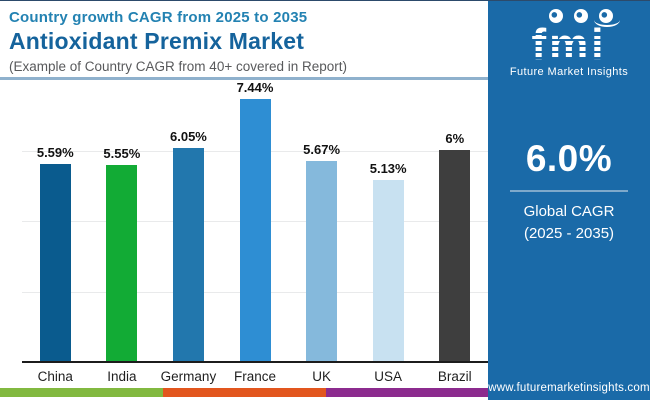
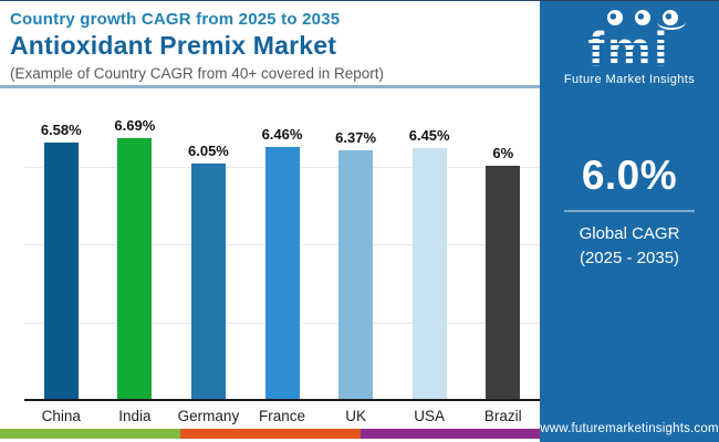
China: 5.59% -> 6.58%
India: 5.55% -> 6.69%
France: 7.44% -> 6.46%
UK: 5.67% -> 6.37%
USA: 5.13% -> 6.45%
